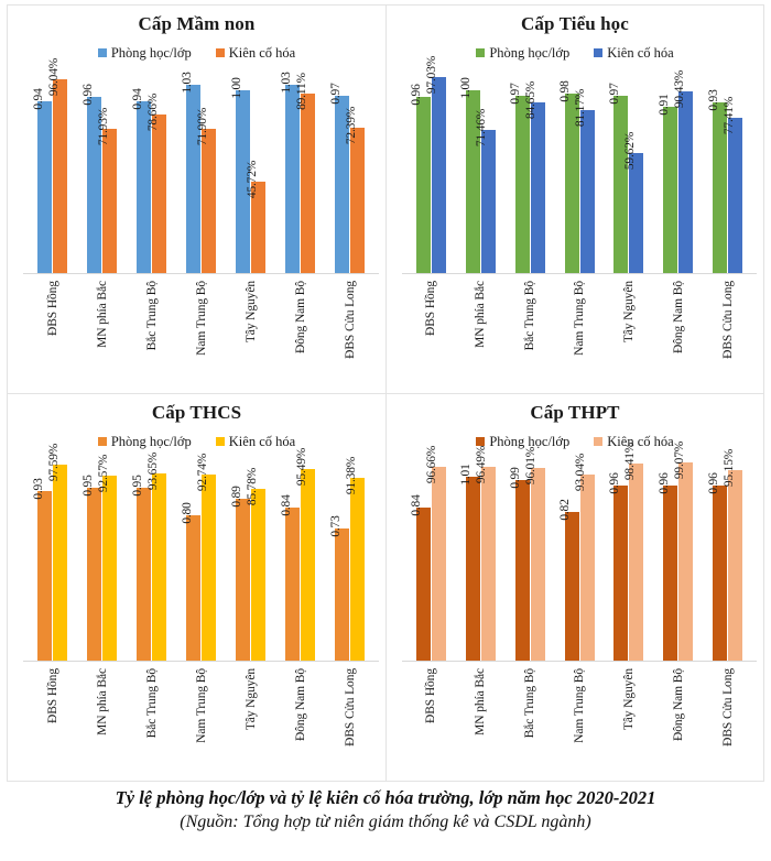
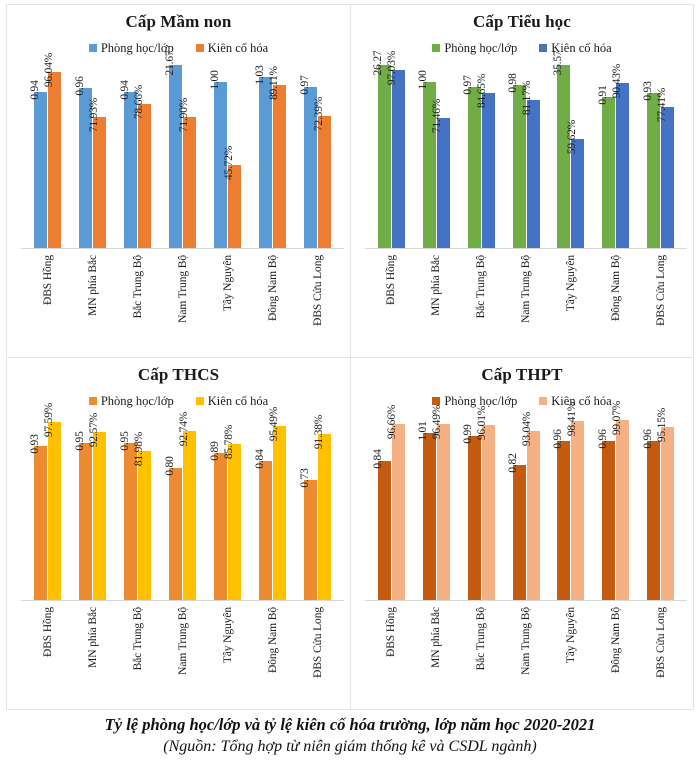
Cấp Mầm non/Phòng học/lớp/Nam Trung Bộ: 1.03 -> 21.67
Cấp Tiểu học/Phòng học/lớp/ĐBS Hồng: 0.96 -> 26.27
Cấp Tiểu học/Phòng học/lớp/Tây Nguyên: 0.97 -> 35.57
Cấp THCS/Kiên cố hóa/Bắc Trung Bộ: 93.65% -> 81.98%
